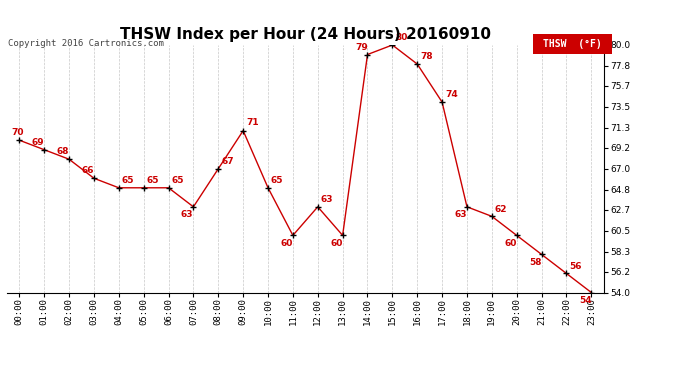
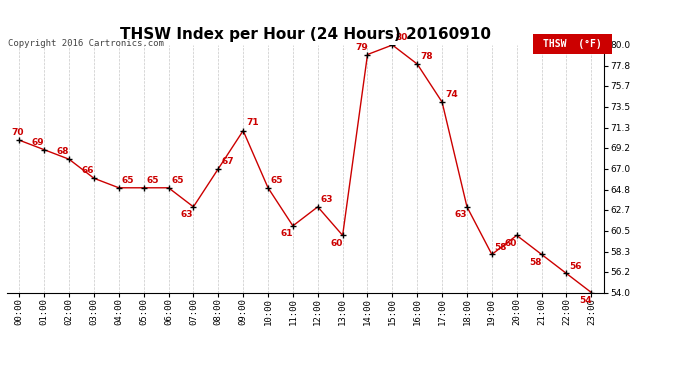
11:00: 60 -> 61
19:00: 62 -> 58
